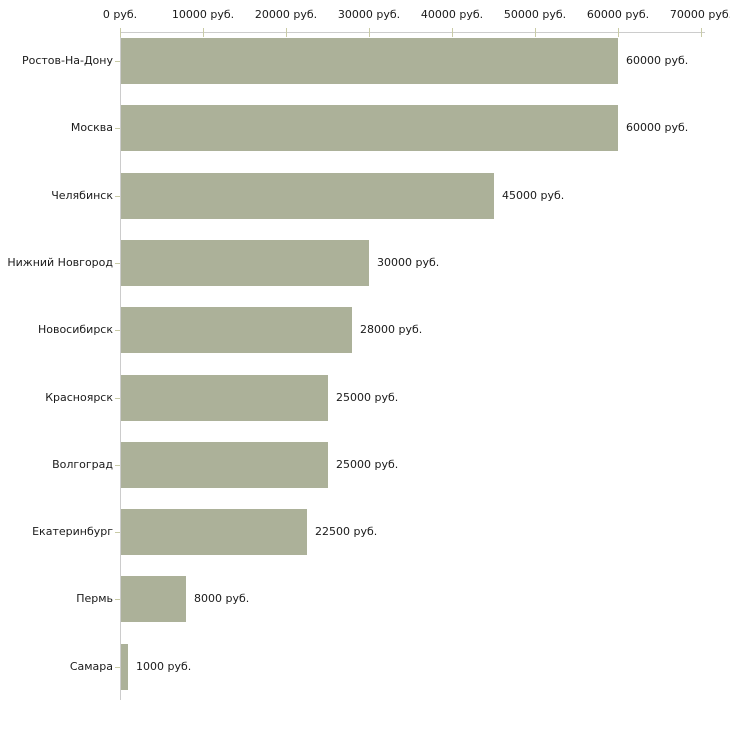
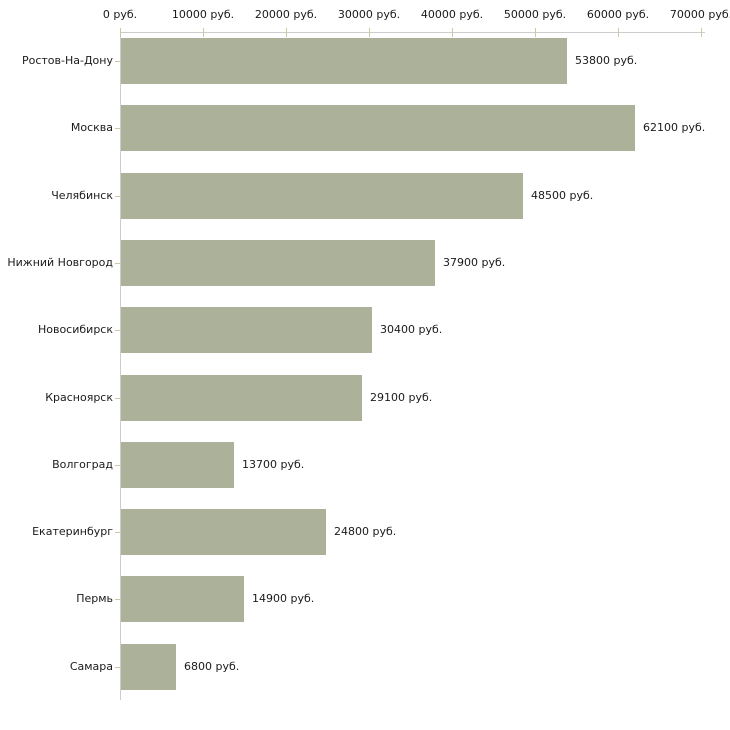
Ростов-На-Дону: 60000 -> 53800
Москва: 60000 -> 62100
Челябинск: 45000 -> 48500
Нижний Новгород: 30000 -> 37900
Новосибирск: 28000 -> 30400
Красноярск: 25000 -> 29100
Волгоград: 25000 -> 13700
Екатеринбург: 22500 -> 24800
Пермь: 8000 -> 14900
Самара: 1000 -> 6800
